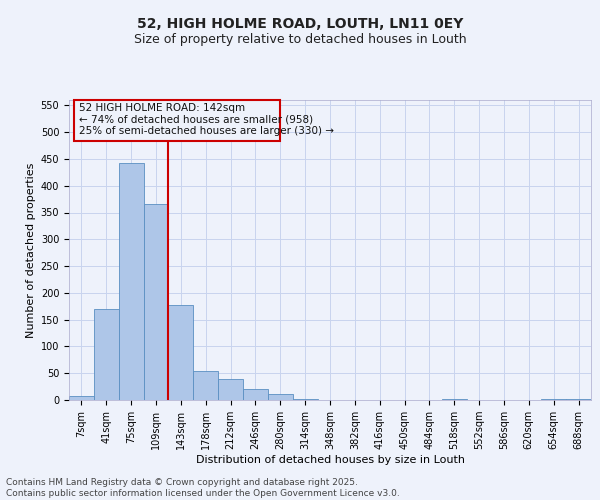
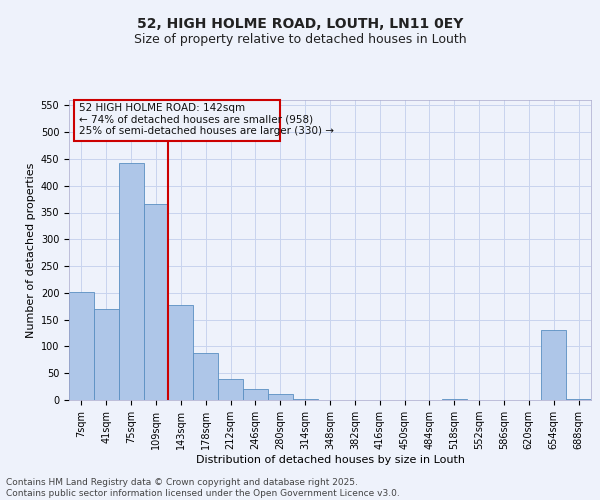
7sqm: 8 -> 202
178sqm: 55 -> 88
654sqm: 1 -> 130
